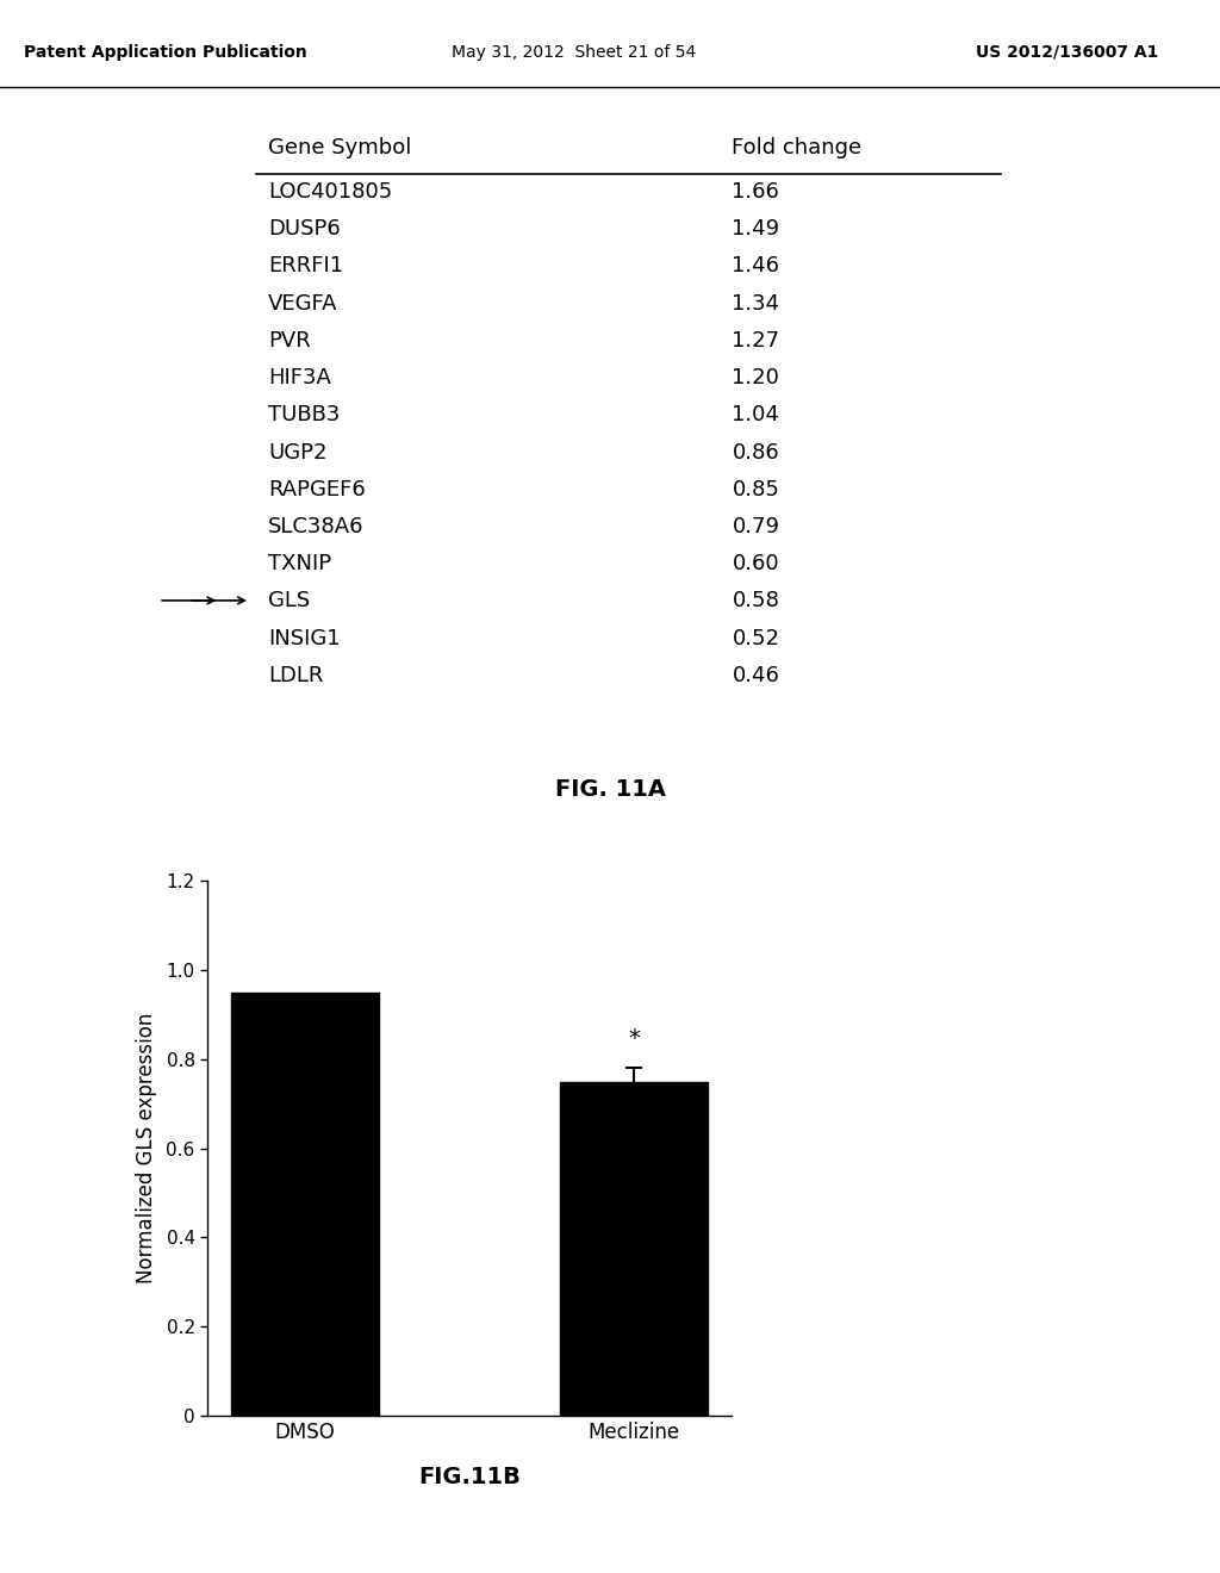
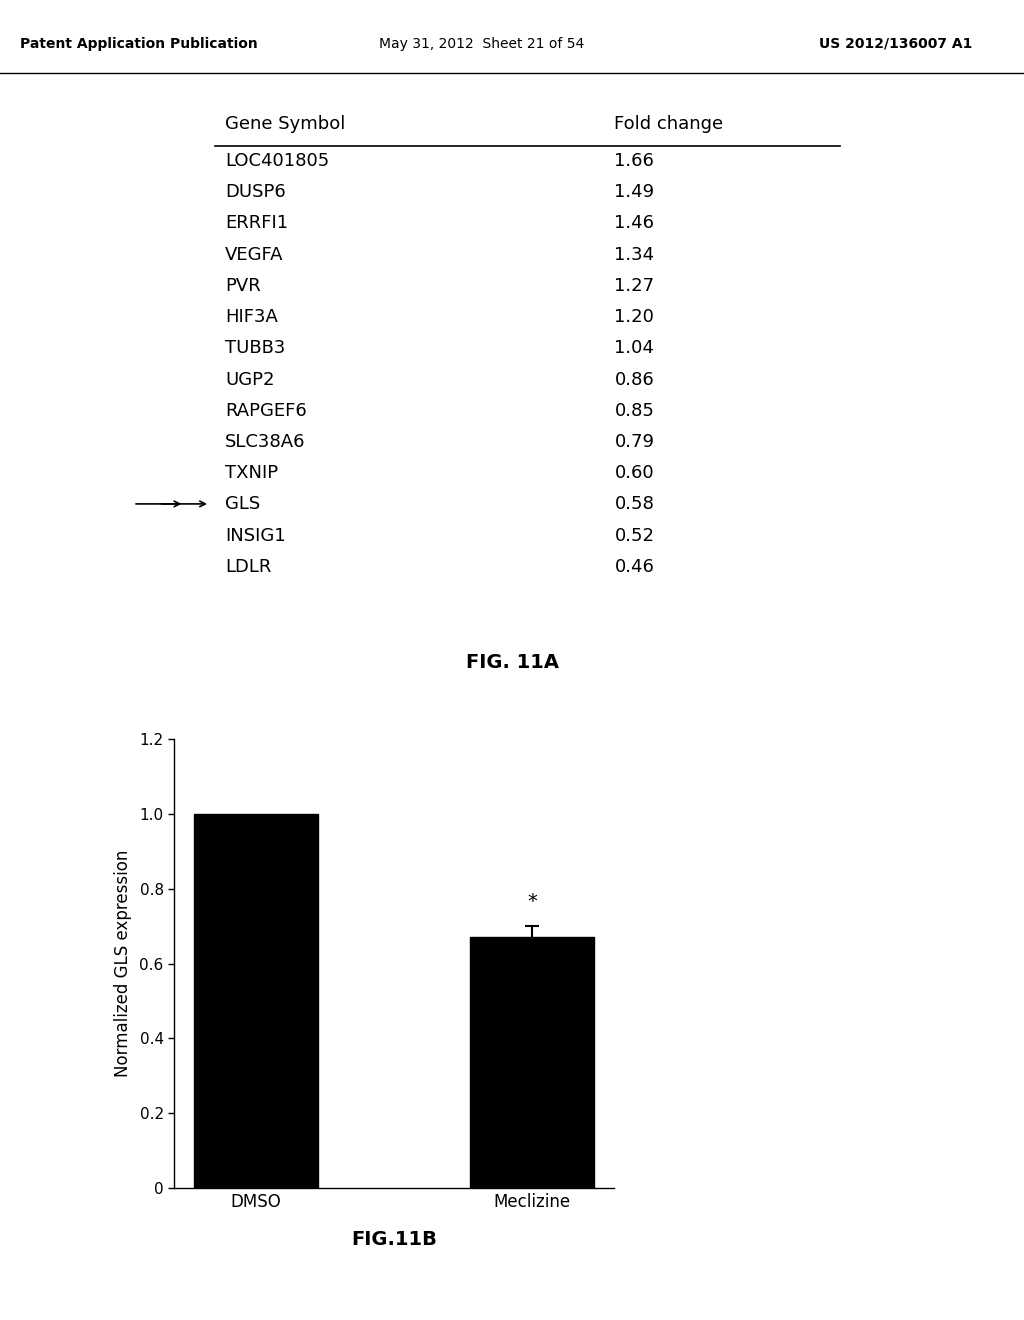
DMSO: 0.95 -> 1.00
Meclizine: 0.75 -> 0.67
